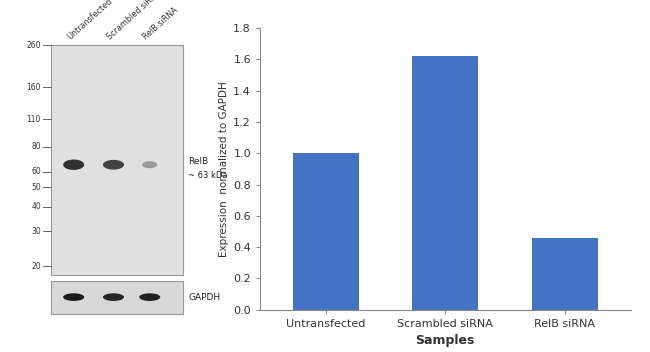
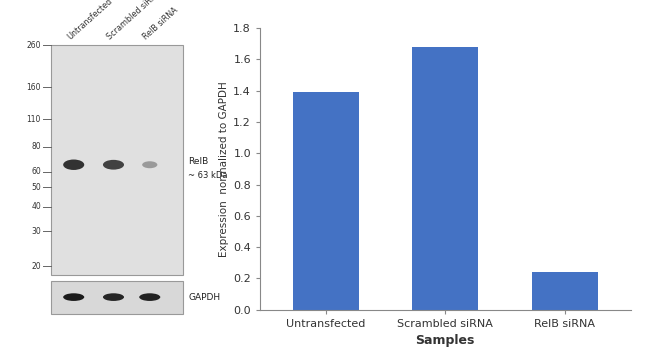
Untransfected: 1.00 -> 1.39
Scrambled siRNA: 1.62 -> 1.68
RelB siRNA: 0.46 -> 0.24
